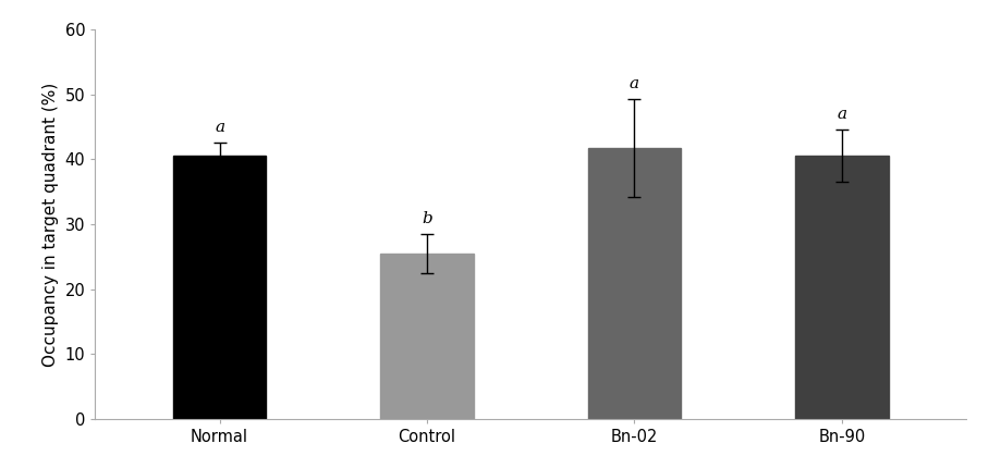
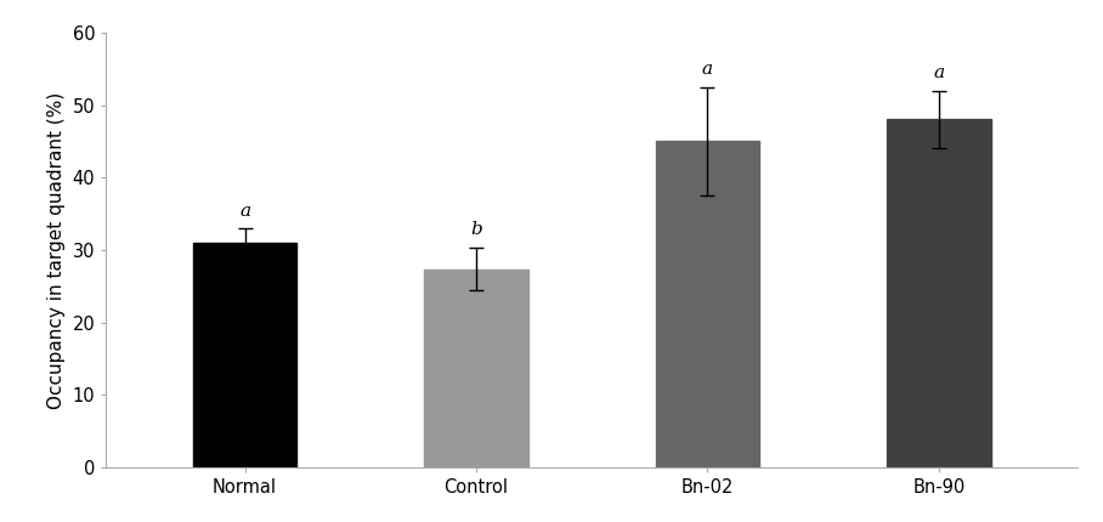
Normal: 40.6 -> 31.0
Control: 25.5 -> 27.4
Bn-02: 41.7 -> 45.0
Bn-90: 40.6 -> 48.0
